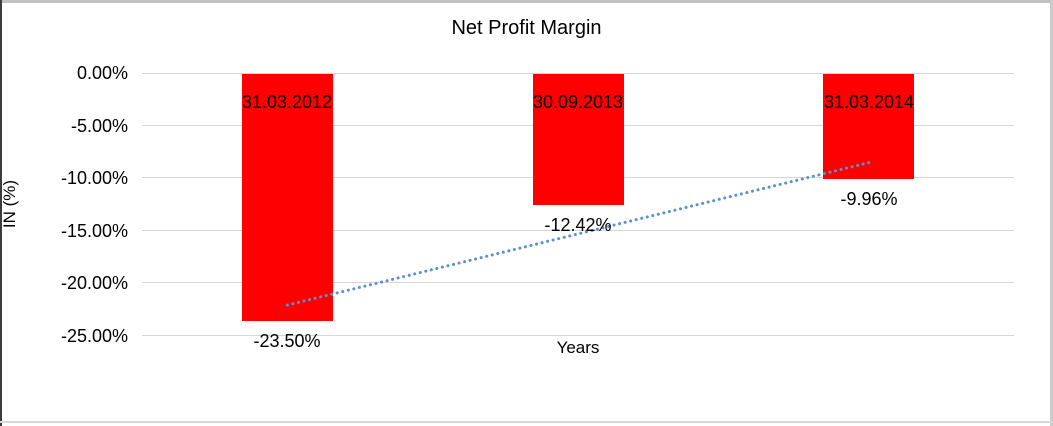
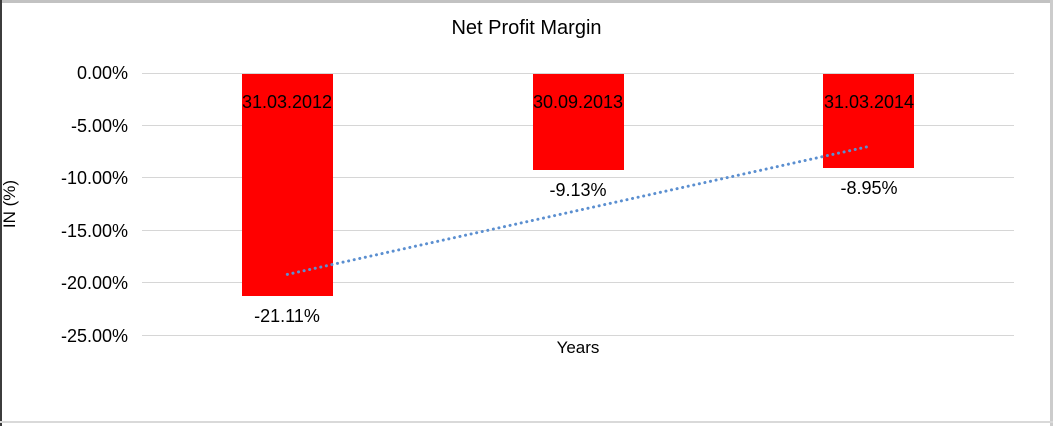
31.03.2012: -23.50% -> -21.11%
30.09.2013: -12.42% -> -9.13%
31.03.2014: -9.96% -> -8.95%
